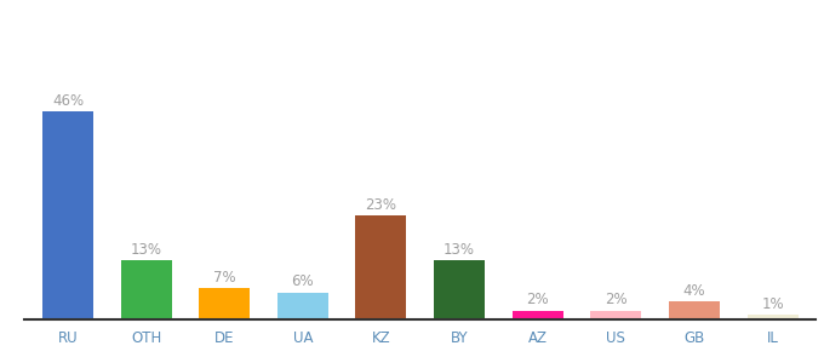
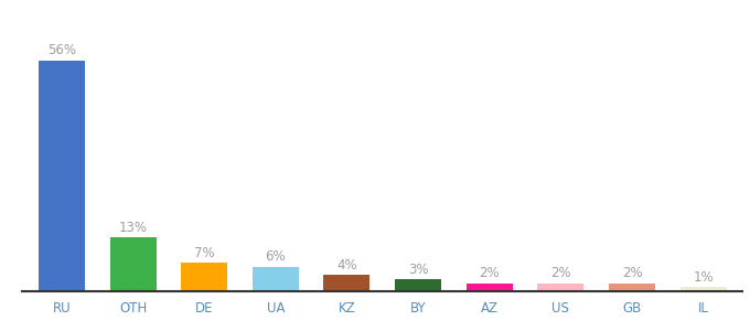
RU: 46% -> 56%
KZ: 23% -> 4%
BY: 13% -> 3%
GB: 4% -> 2%
